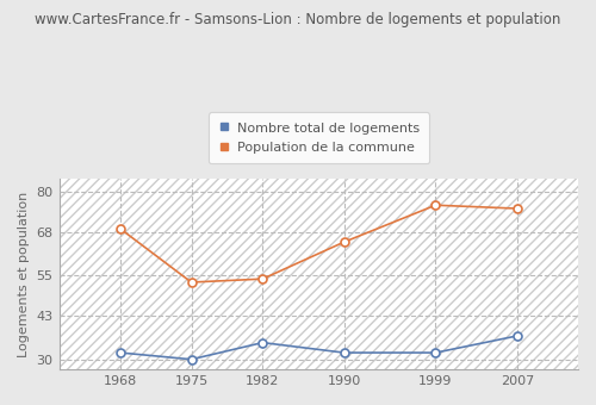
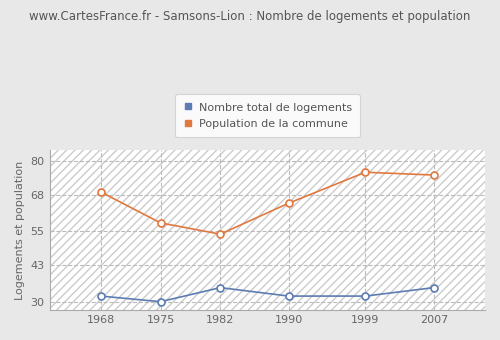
Population de la commune/1975: 53 -> 58
Nombre total de logements/2007: 37 -> 35
